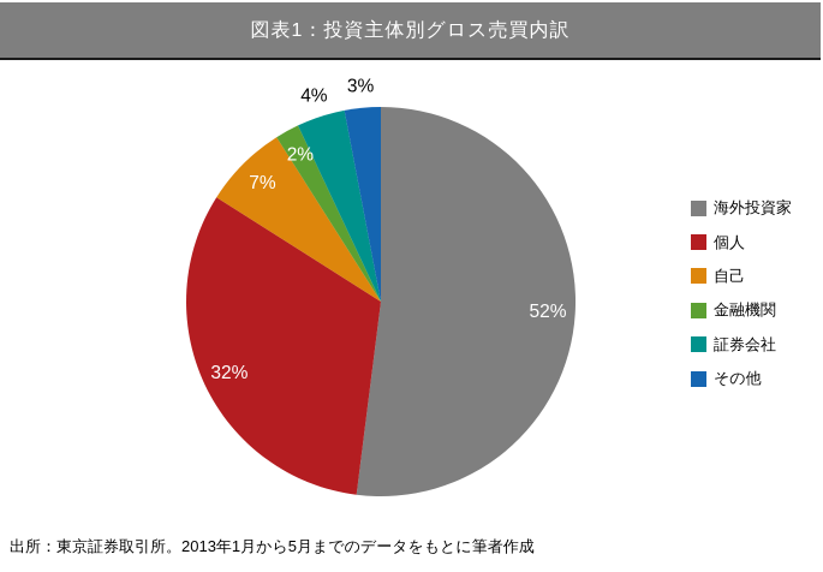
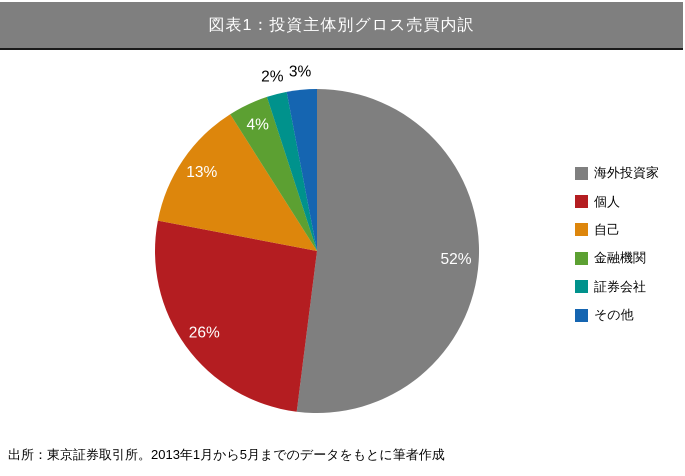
個人: 32% -> 26%
自己: 7% -> 13%
金融機関: 2% -> 4%
証券会社: 4% -> 2%
